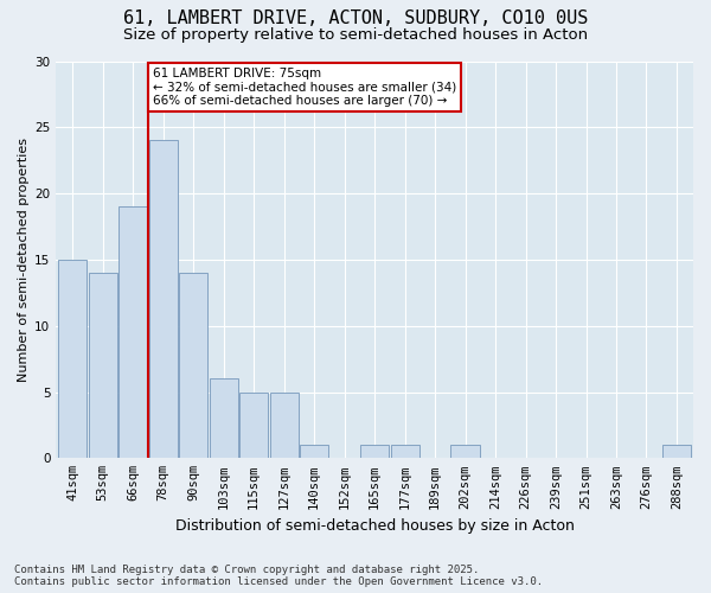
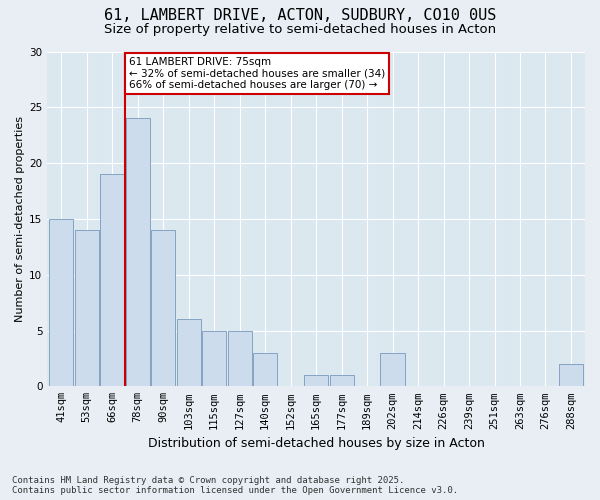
140sqm: 1 -> 3
202sqm: 1 -> 3
288sqm: 1 -> 2
